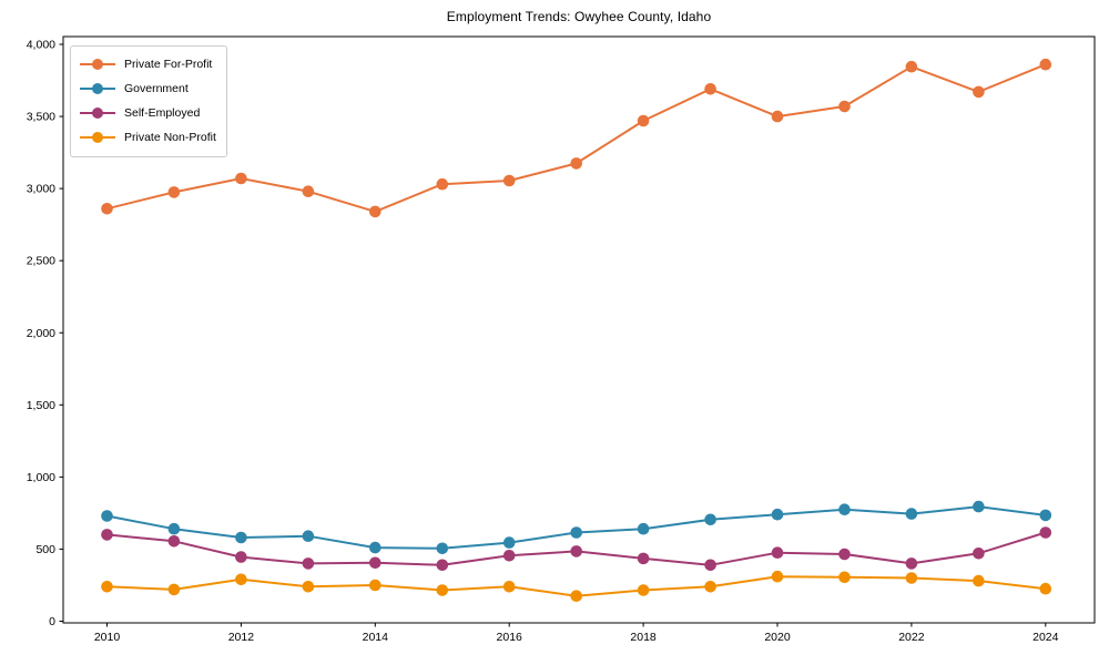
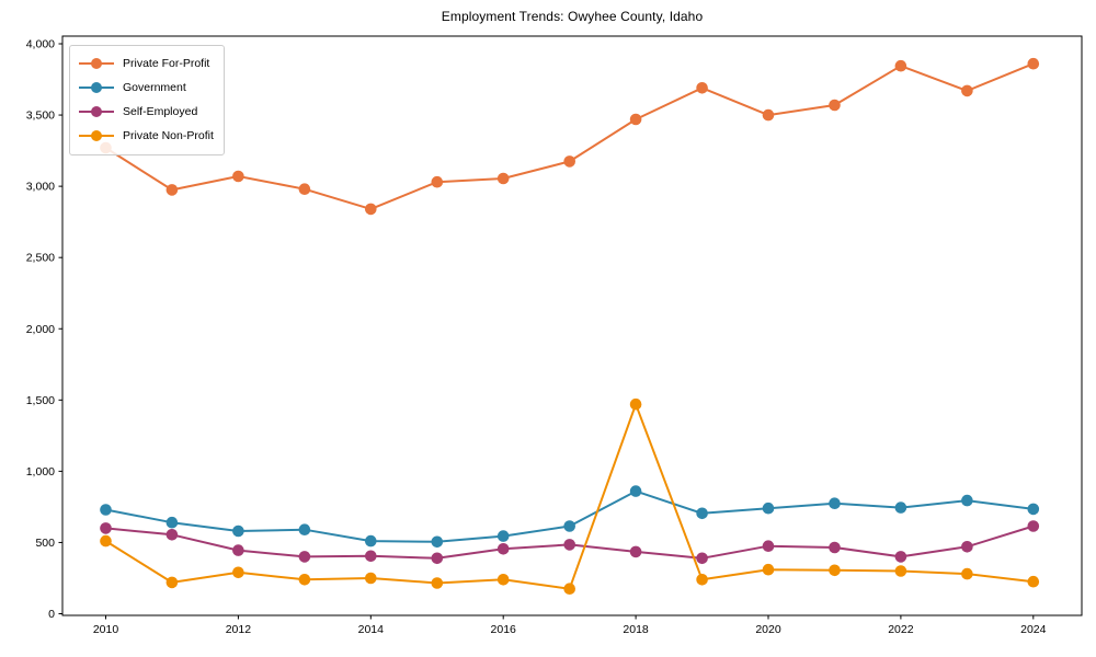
Private For-Profit/2010: 2860 -> 3270
Private Non-Profit/2010: 240 -> 510
Government/2018: 640 -> 860
Private Non-Profit/2018: 220 -> 1470
